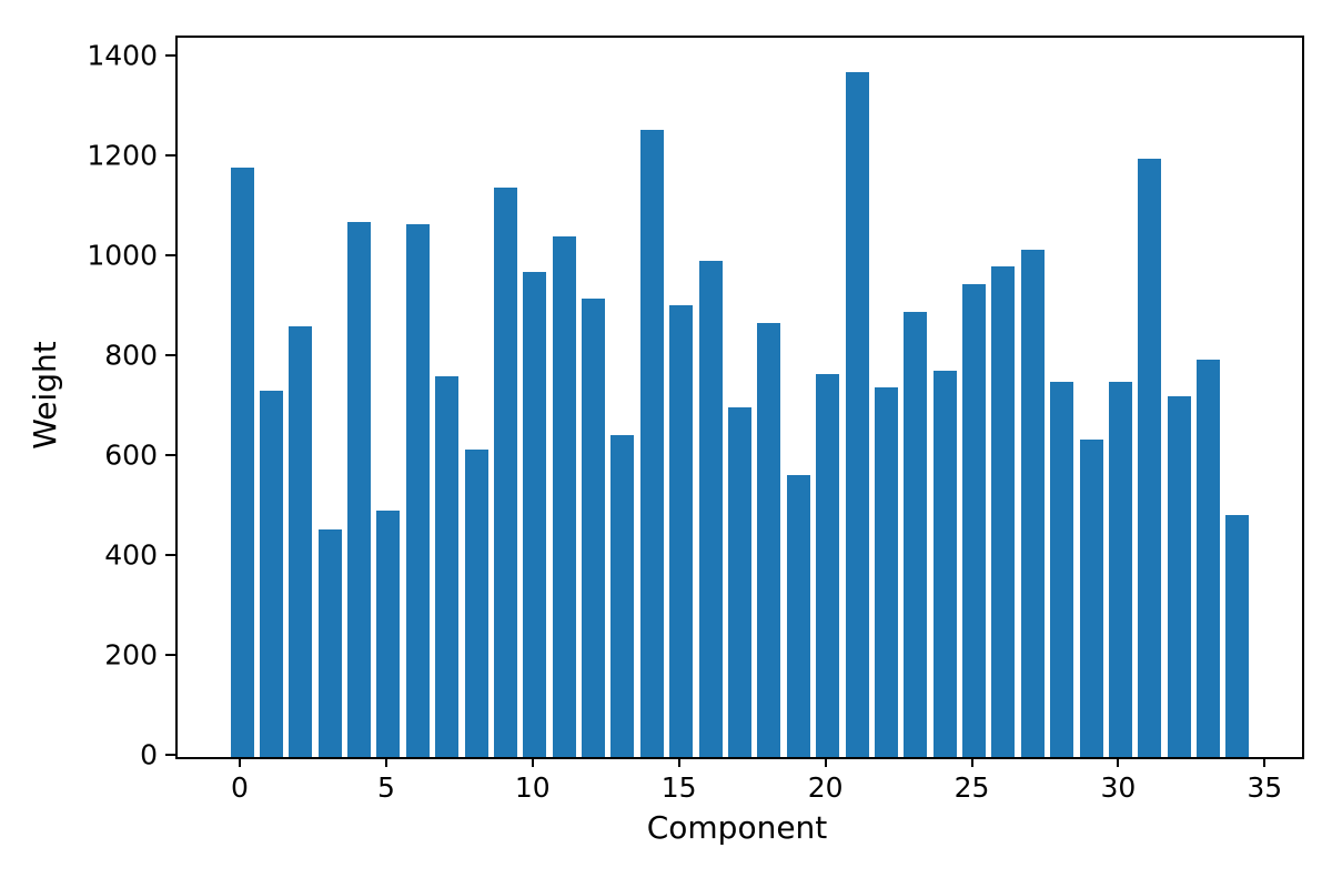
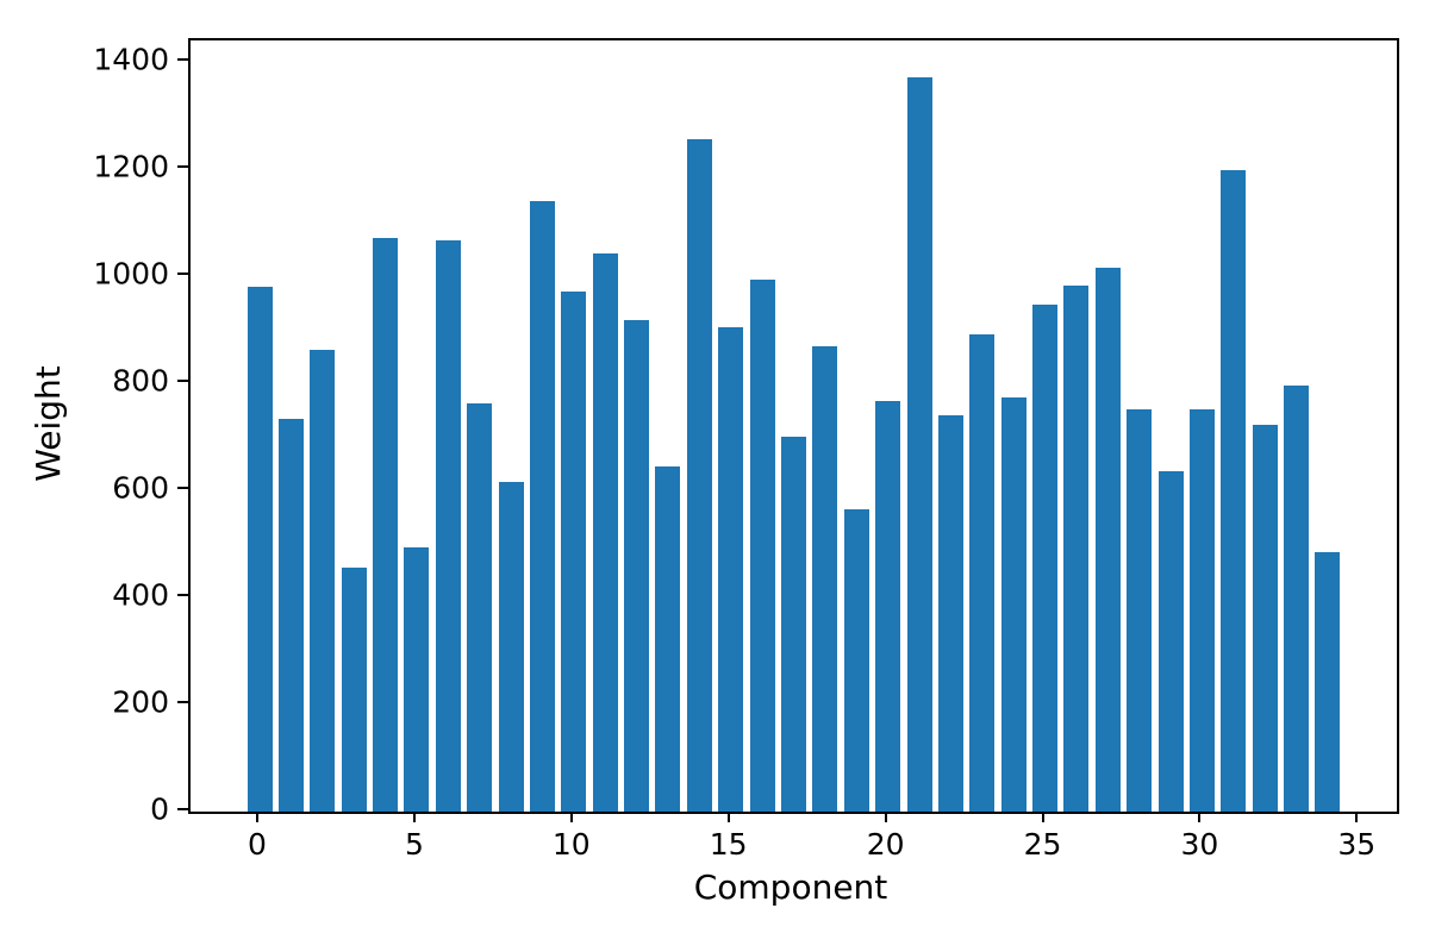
0: 1180 -> 980
